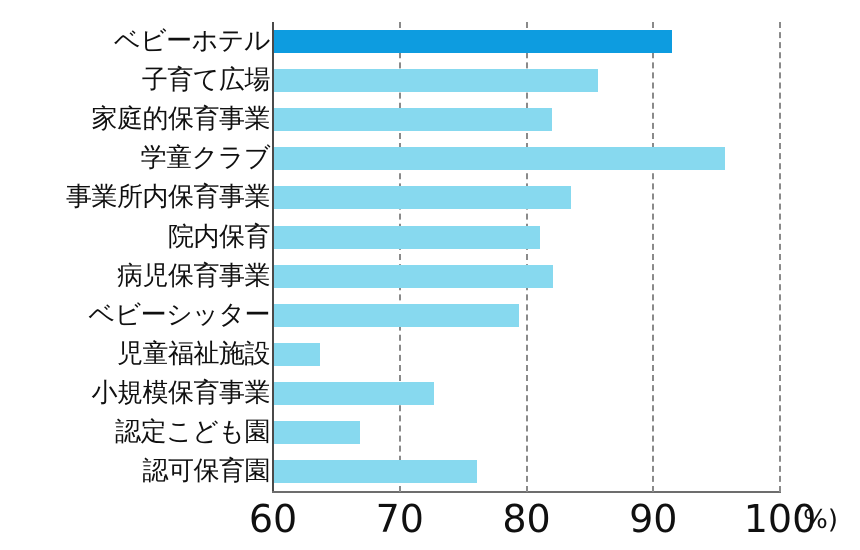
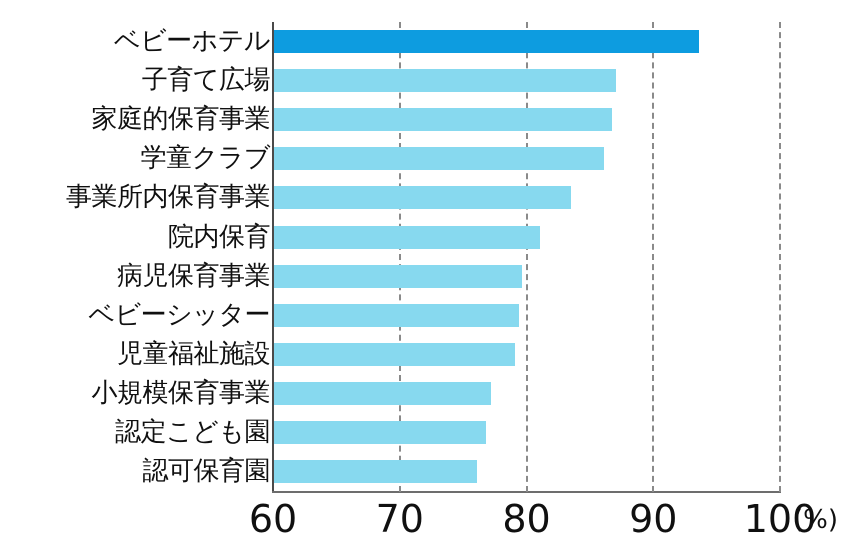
ベビーホテル: 91.4 -> 93.5
子育て広場: 85.6 -> 87.0
家庭的保育事業: 81.9 -> 86.7
学童クラブ: 95.6 -> 86.0
病児保育事業: 82.0 -> 79.6
児童福祉施設: 63.6 -> 79.0
小規模保育事業: 72.6 -> 77.1
認定こども園: 66.8 -> 76.7
